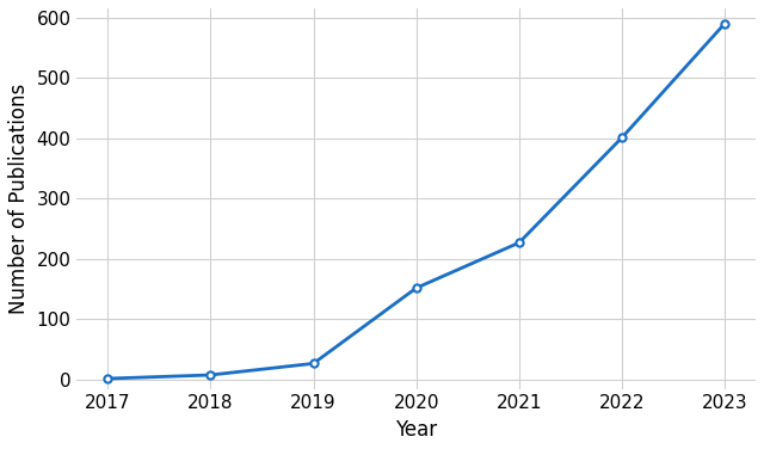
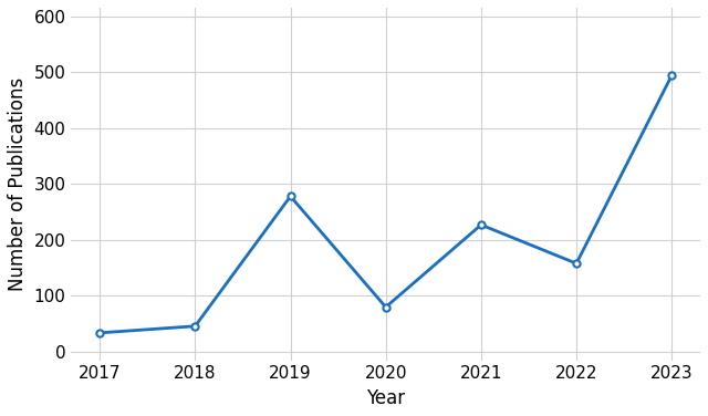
2017: 2 -> 34
2018: 8 -> 46
2019: 27 -> 278
2020: 152 -> 80
2022: 401 -> 158
2023: 590 -> 494
